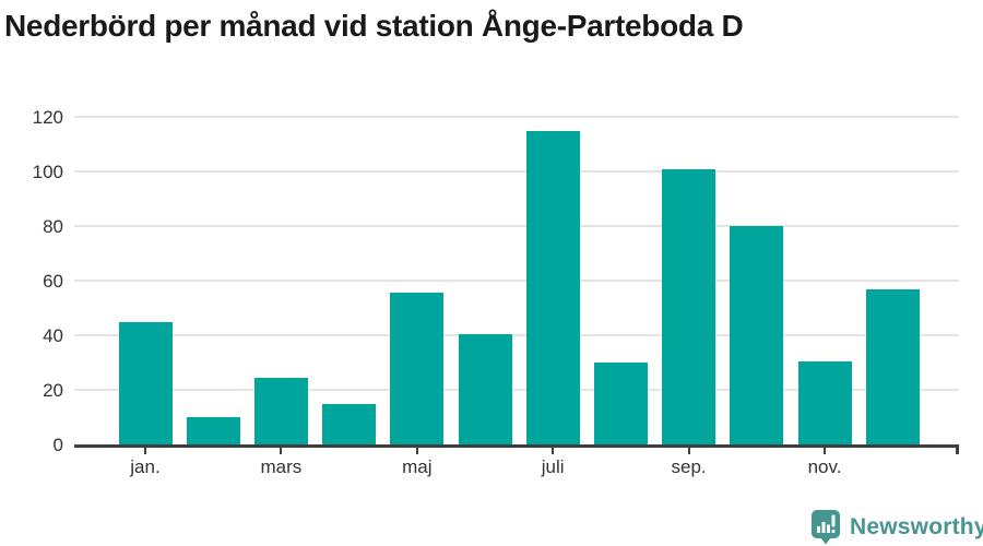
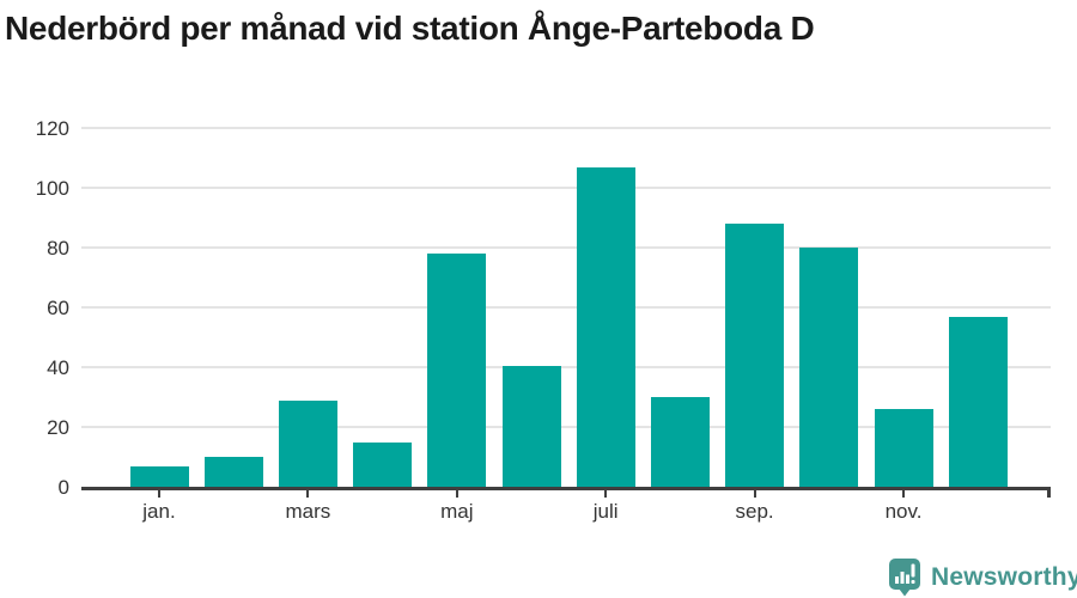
jan.: 45 -> 7
mars: 24 -> 29
maj: 56 -> 78
juli: 115 -> 107
sep.: 101 -> 88
nov.: 30 -> 26
